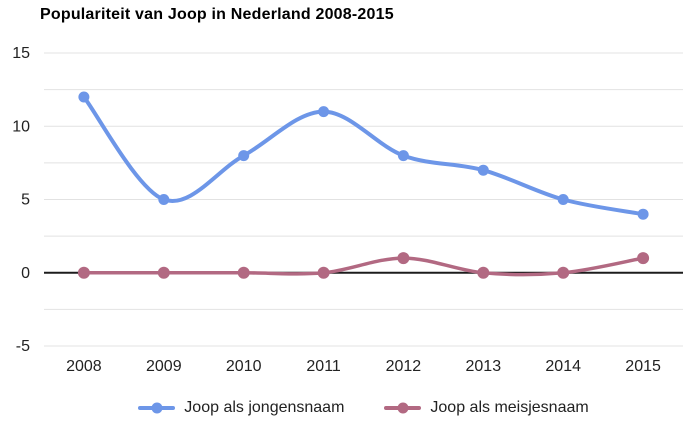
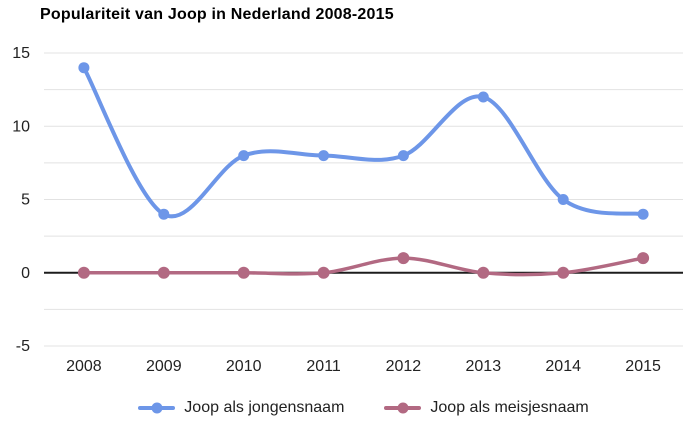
Joop als jongensnaam/2008: 12 -> 14
Joop als jongensnaam/2009: 5 -> 4
Joop als jongensnaam/2011: 11 -> 8
Joop als jongensnaam/2013: 7 -> 12
